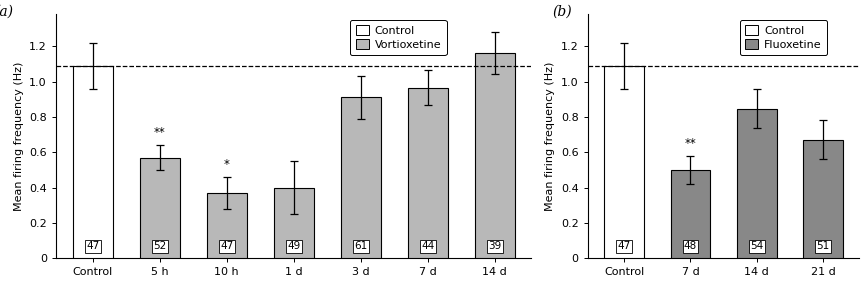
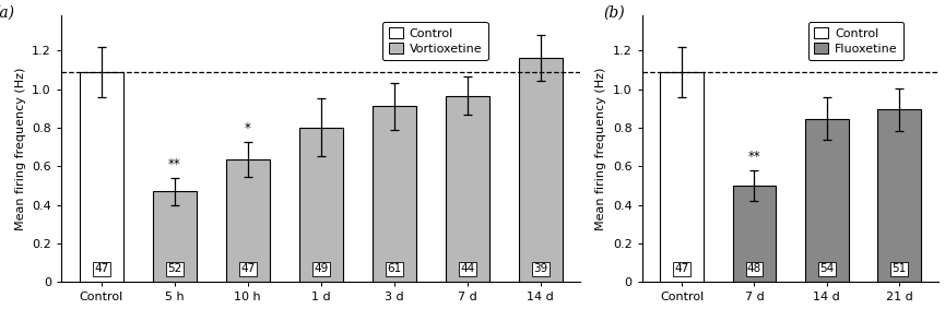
5 h: 0.57 -> 0.47
10 h: 0.37 -> 0.64
1 d: 0.40 -> 0.80
21 d: 0.67 -> 0.90
